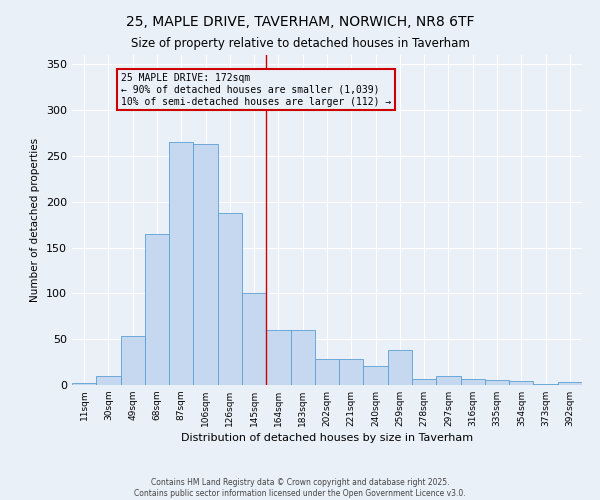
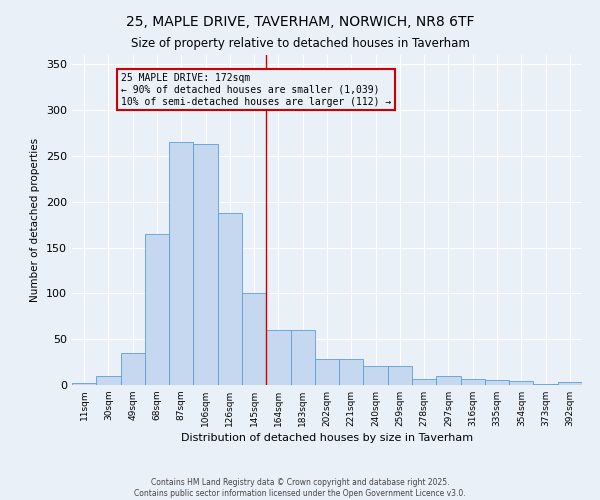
49sqm: 54 -> 35
259sqm: 38 -> 21
